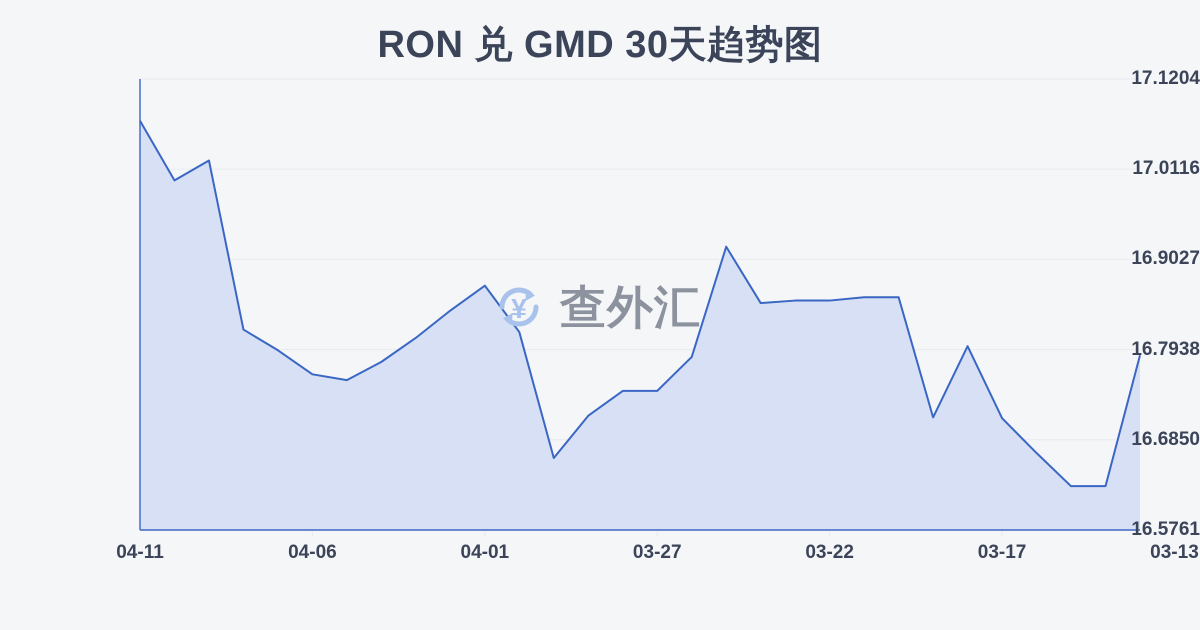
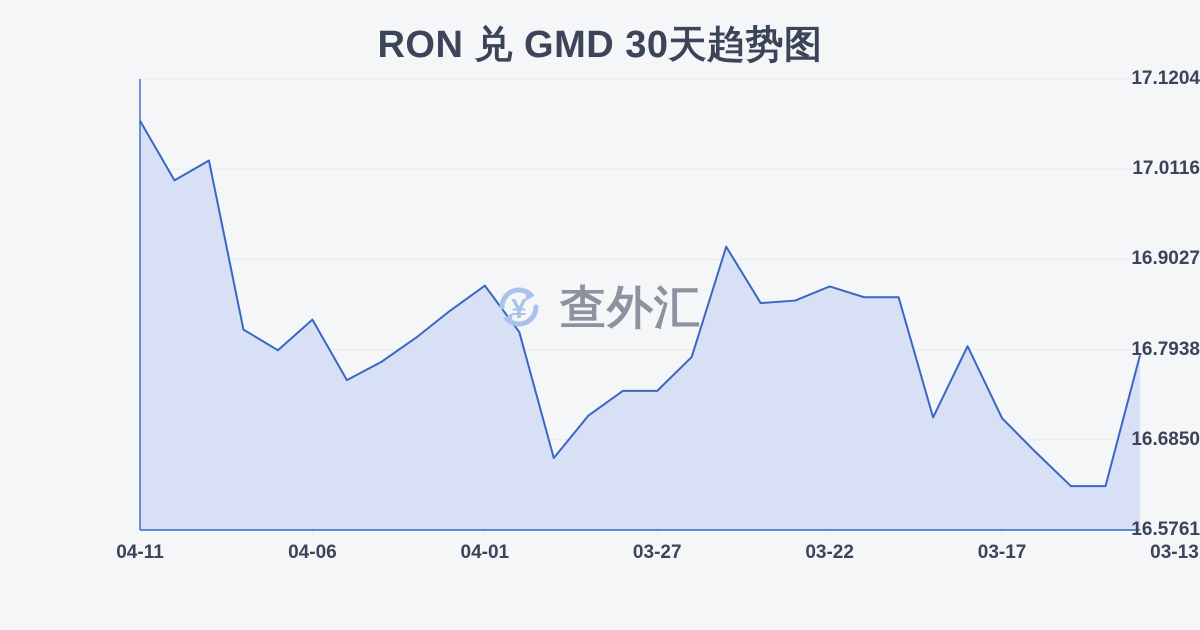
04-06: 16.76 -> 16.83
03-22: 16.85 -> 16.87
